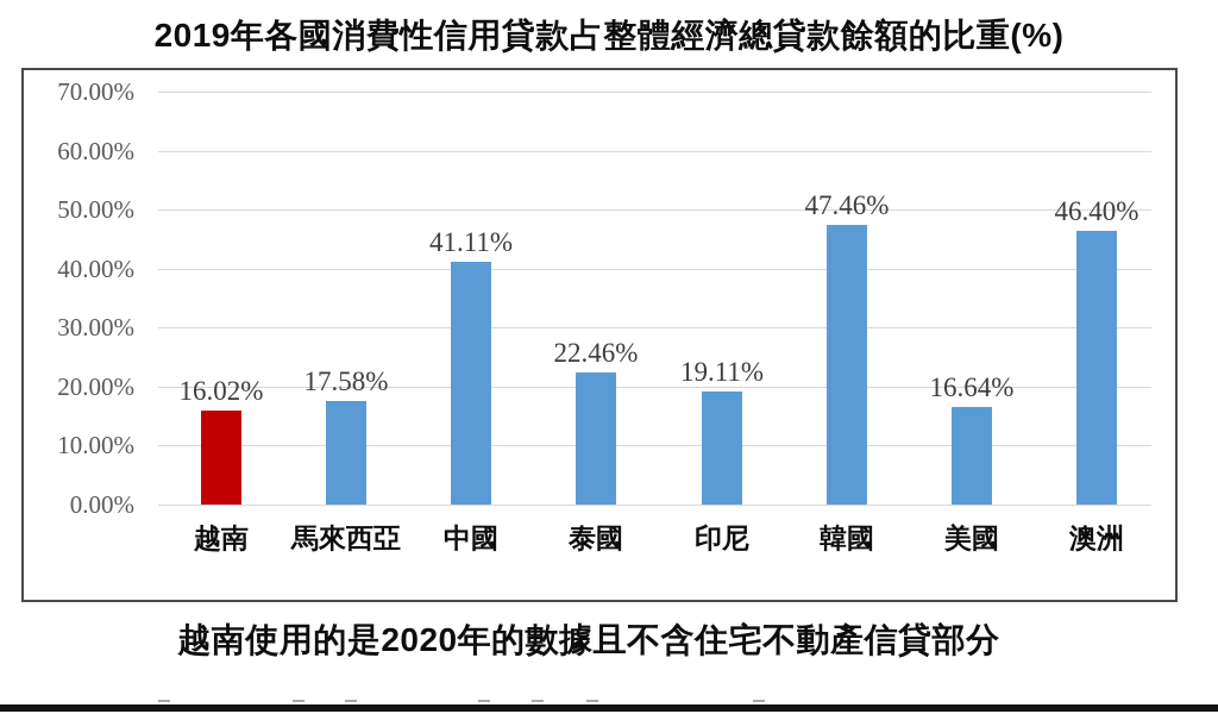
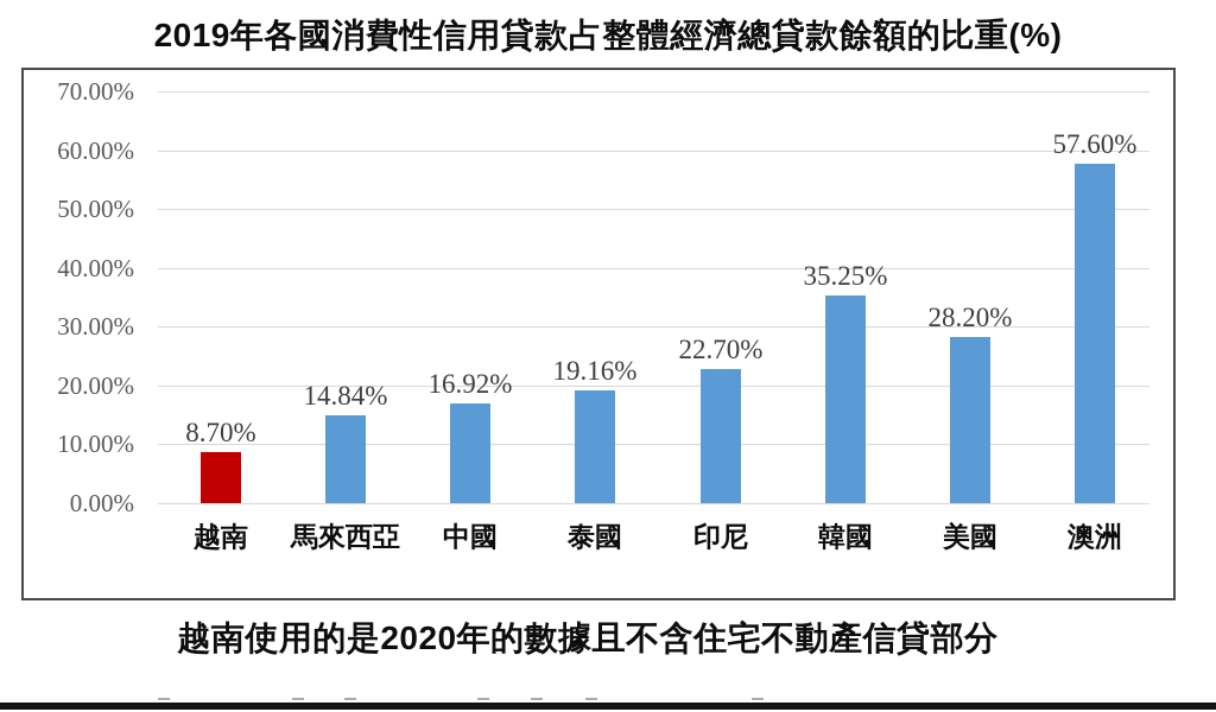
越南: 16.02% -> 8.70%
馬來西亞: 17.58% -> 14.84%
中國: 41.11% -> 16.92%
泰國: 22.46% -> 19.16%
印尼: 19.11% -> 22.70%
韓國: 47.46% -> 35.25%
美國: 16.64% -> 28.20%
澳洲: 46.40% -> 57.60%
